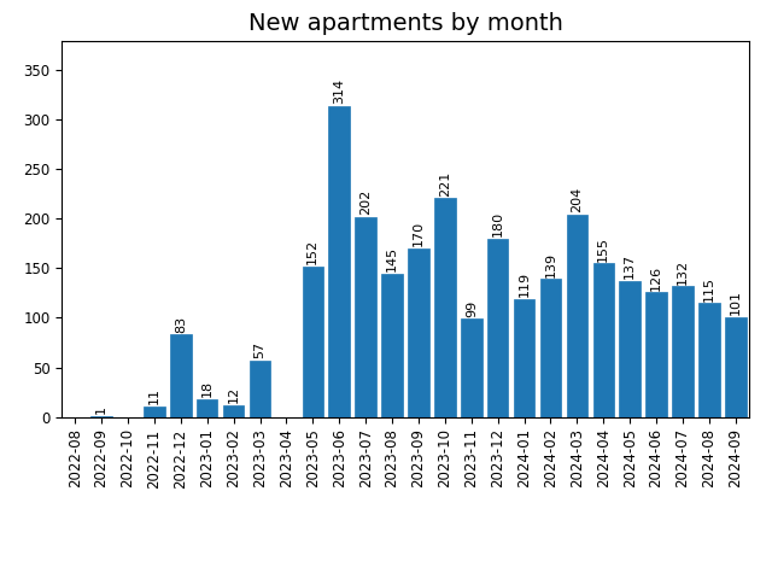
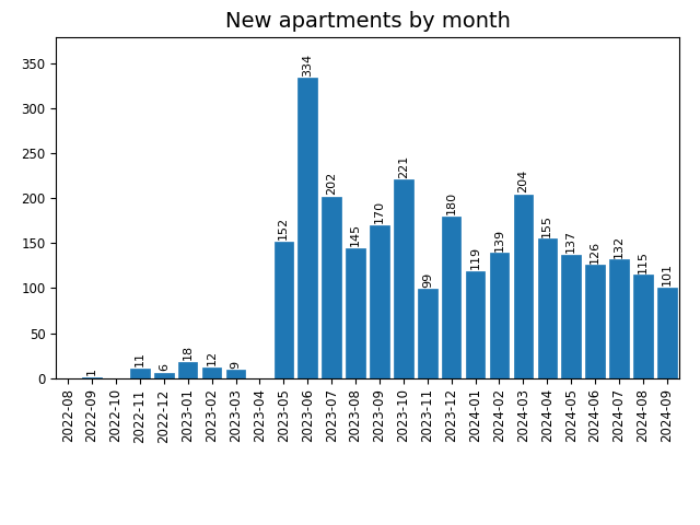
2022-12: 83 -> 6
2023-03: 57 -> 9
2023-06: 314 -> 334
